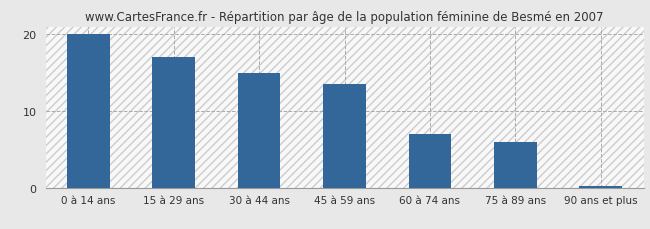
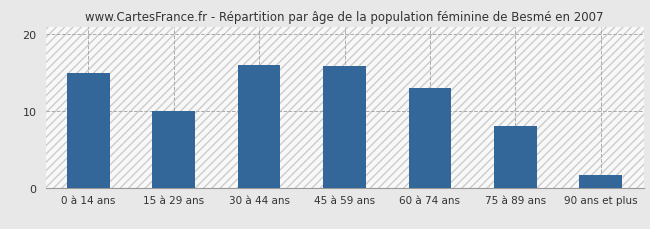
0 à 14 ans: 20.0 -> 15.0
15 à 29 ans: 17.0 -> 10.0
30 à 44 ans: 15.0 -> 16.0
45 à 59 ans: 13.5 -> 15.8
60 à 74 ans: 7.0 -> 13.0
75 à 89 ans: 6.0 -> 8.0
90 ans et plus: 0.1 -> 1.6
